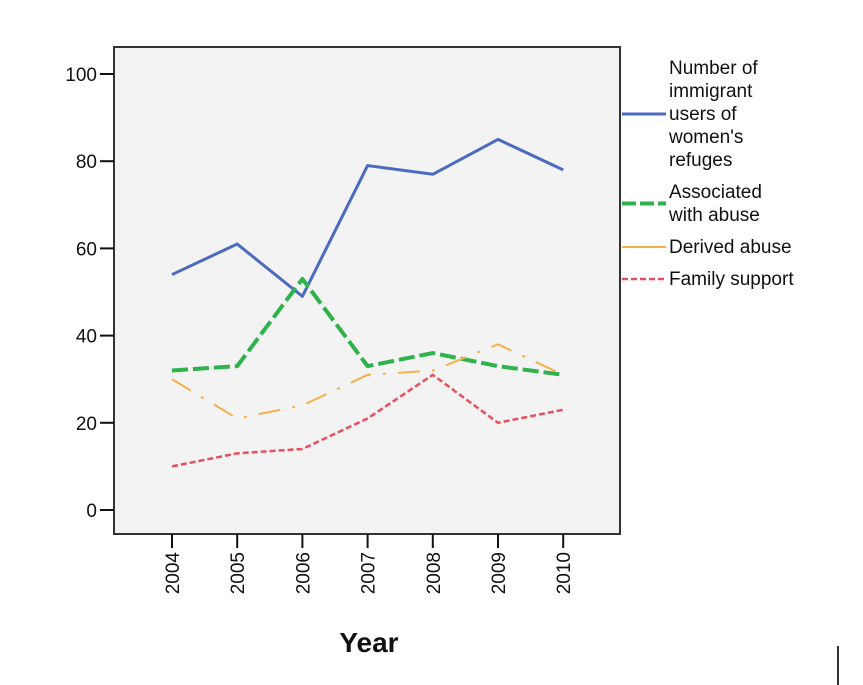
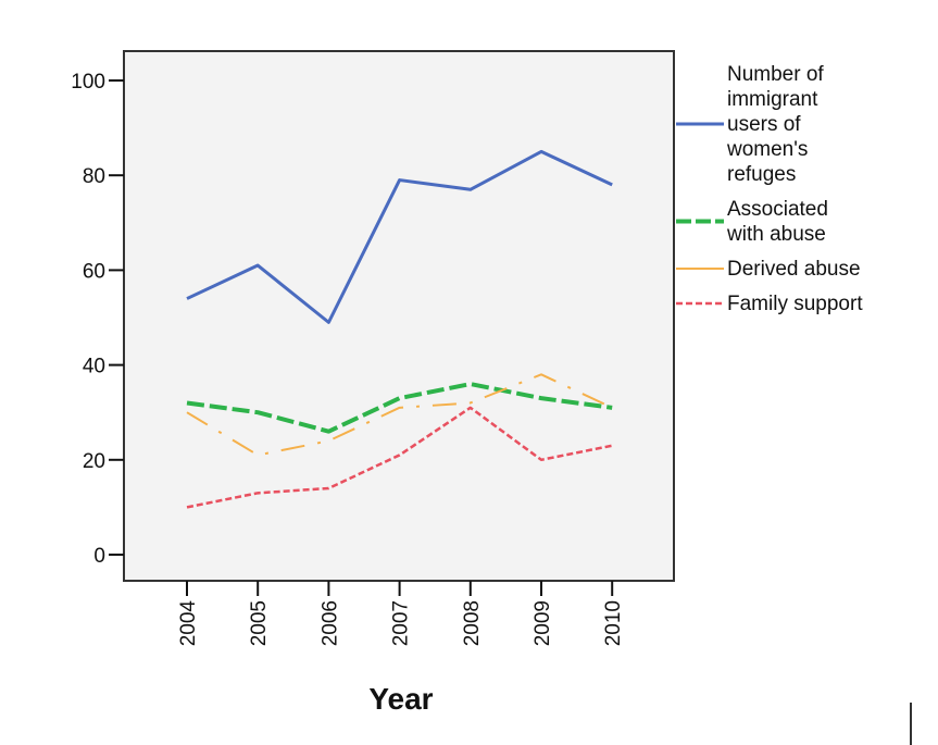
Associated with abuse/2005: 33 -> 30
Associated with abuse/2006: 53 -> 26
